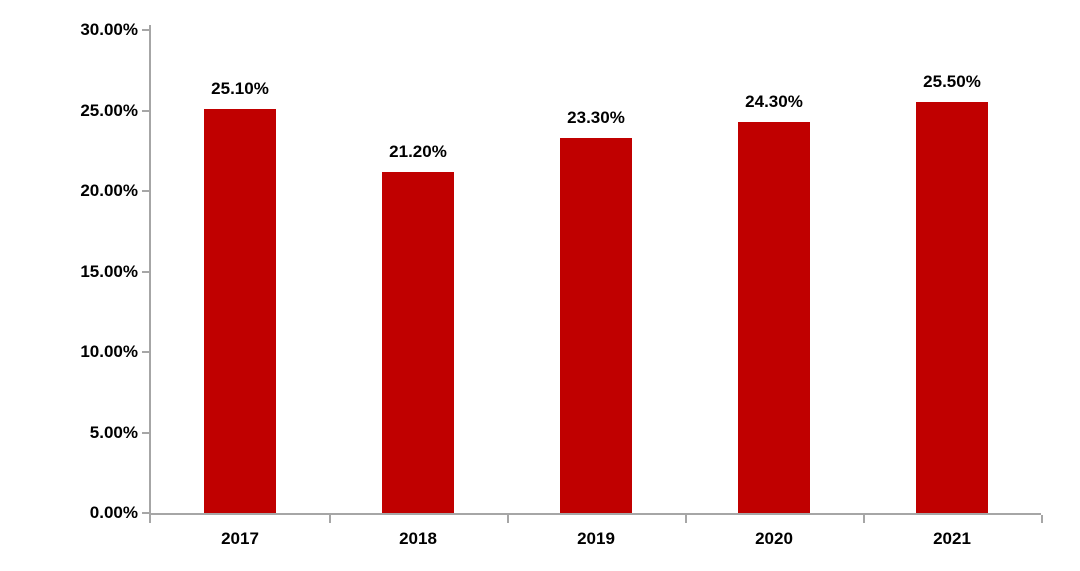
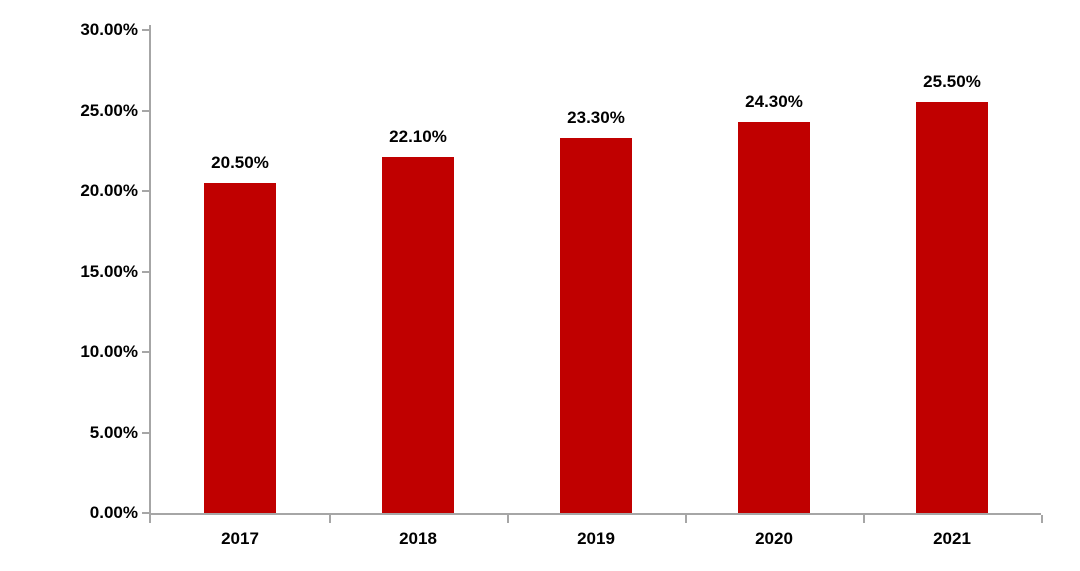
2017: 25.10% -> 20.50%
2018: 21.20% -> 22.10%
